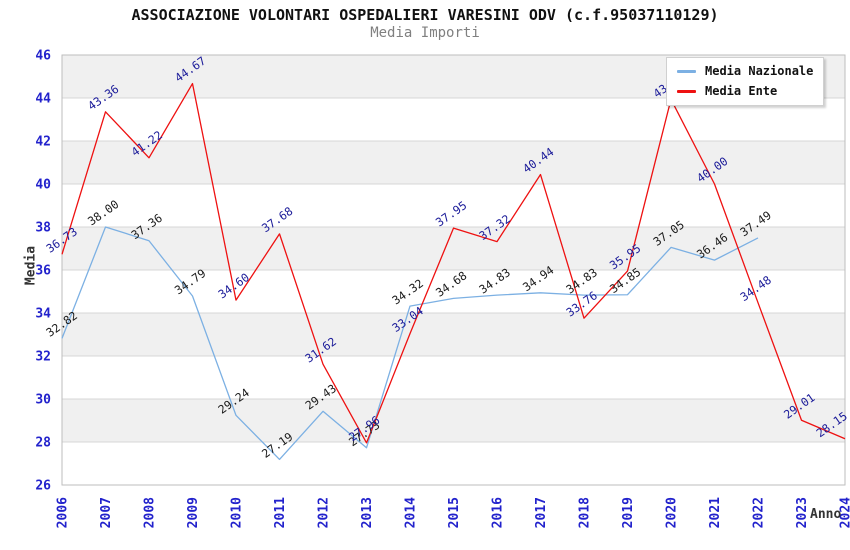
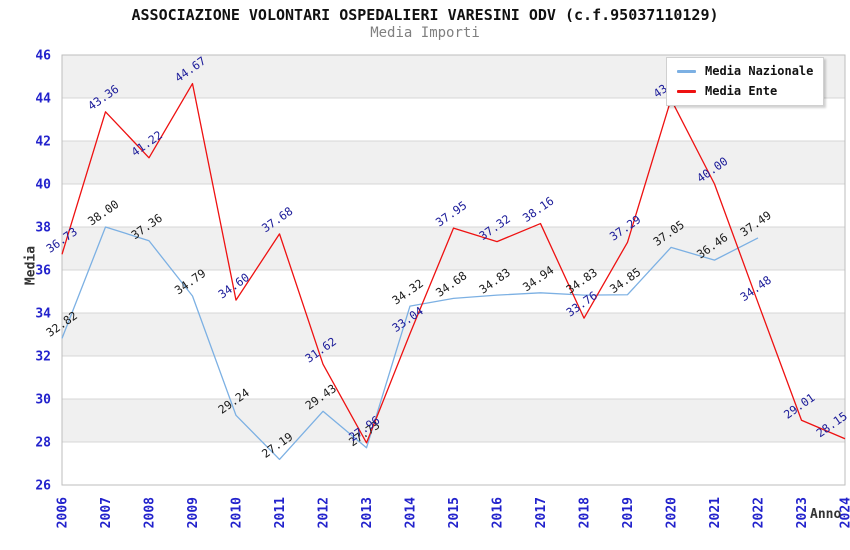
Media Ente/2017: 40.44 -> 38.16
Media Ente/2019: 35.95 -> 37.29
